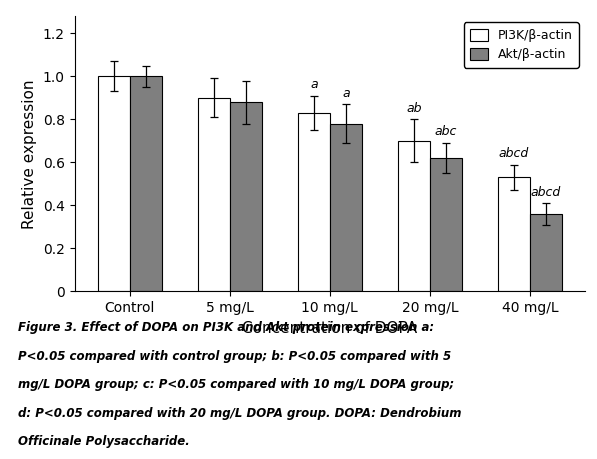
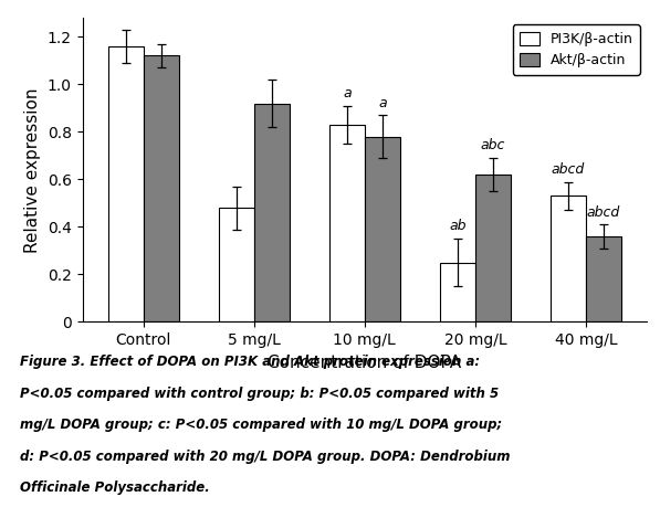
PI3K/β-actin/Control: 1.00 -> 1.16
Akt/β-actin/Control: 1.00 -> 1.12
PI3K/β-actin/5 mg/L: 0.90 -> 0.48
Akt/β-actin/5 mg/L: 0.88 -> 0.92
PI3K/β-actin/20 mg/L: 0.70 -> 0.25
